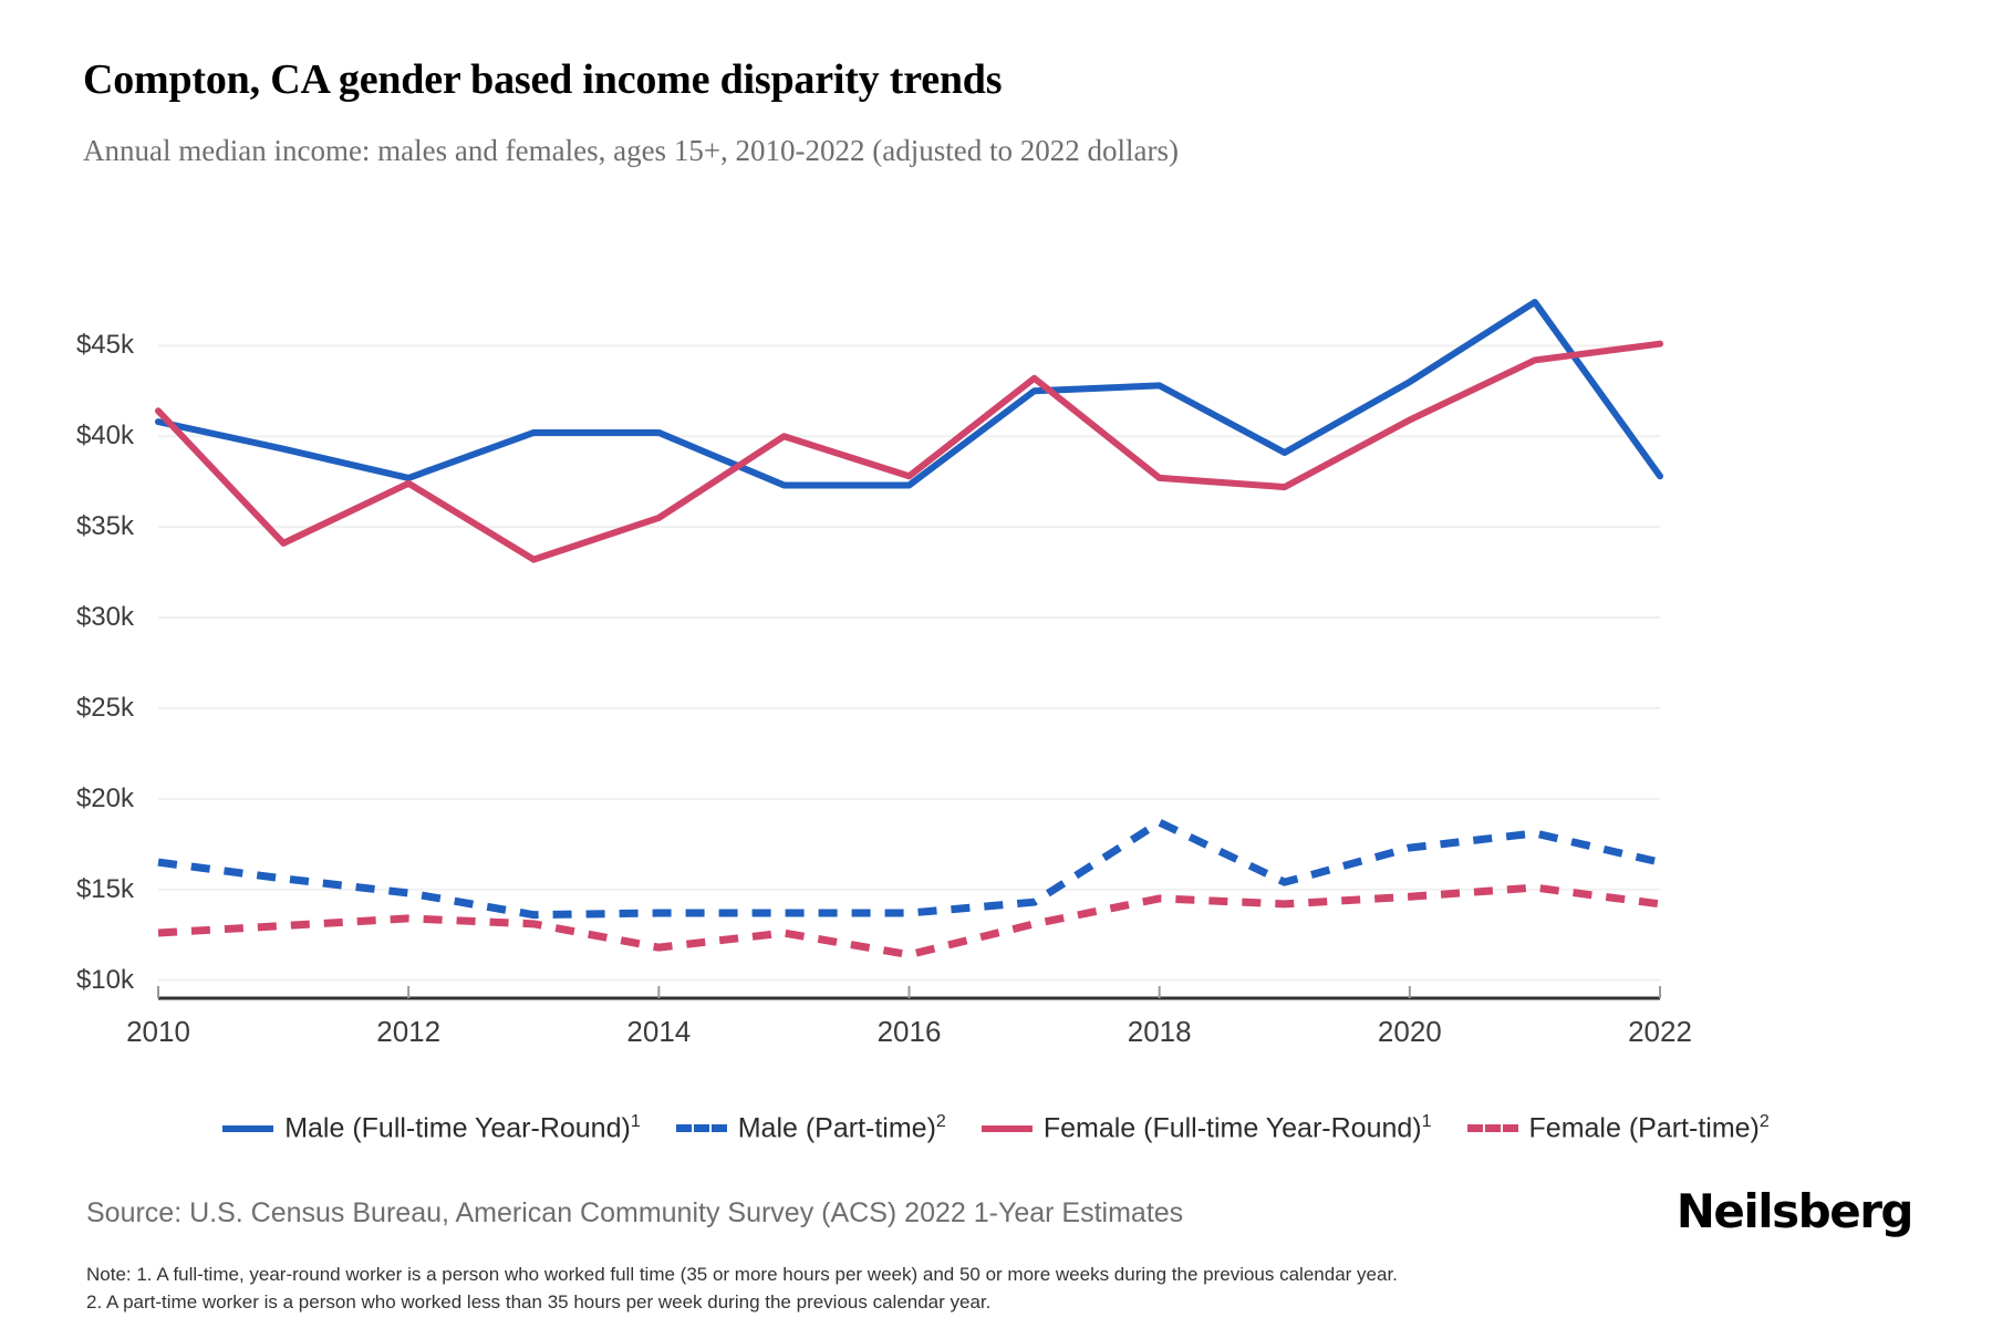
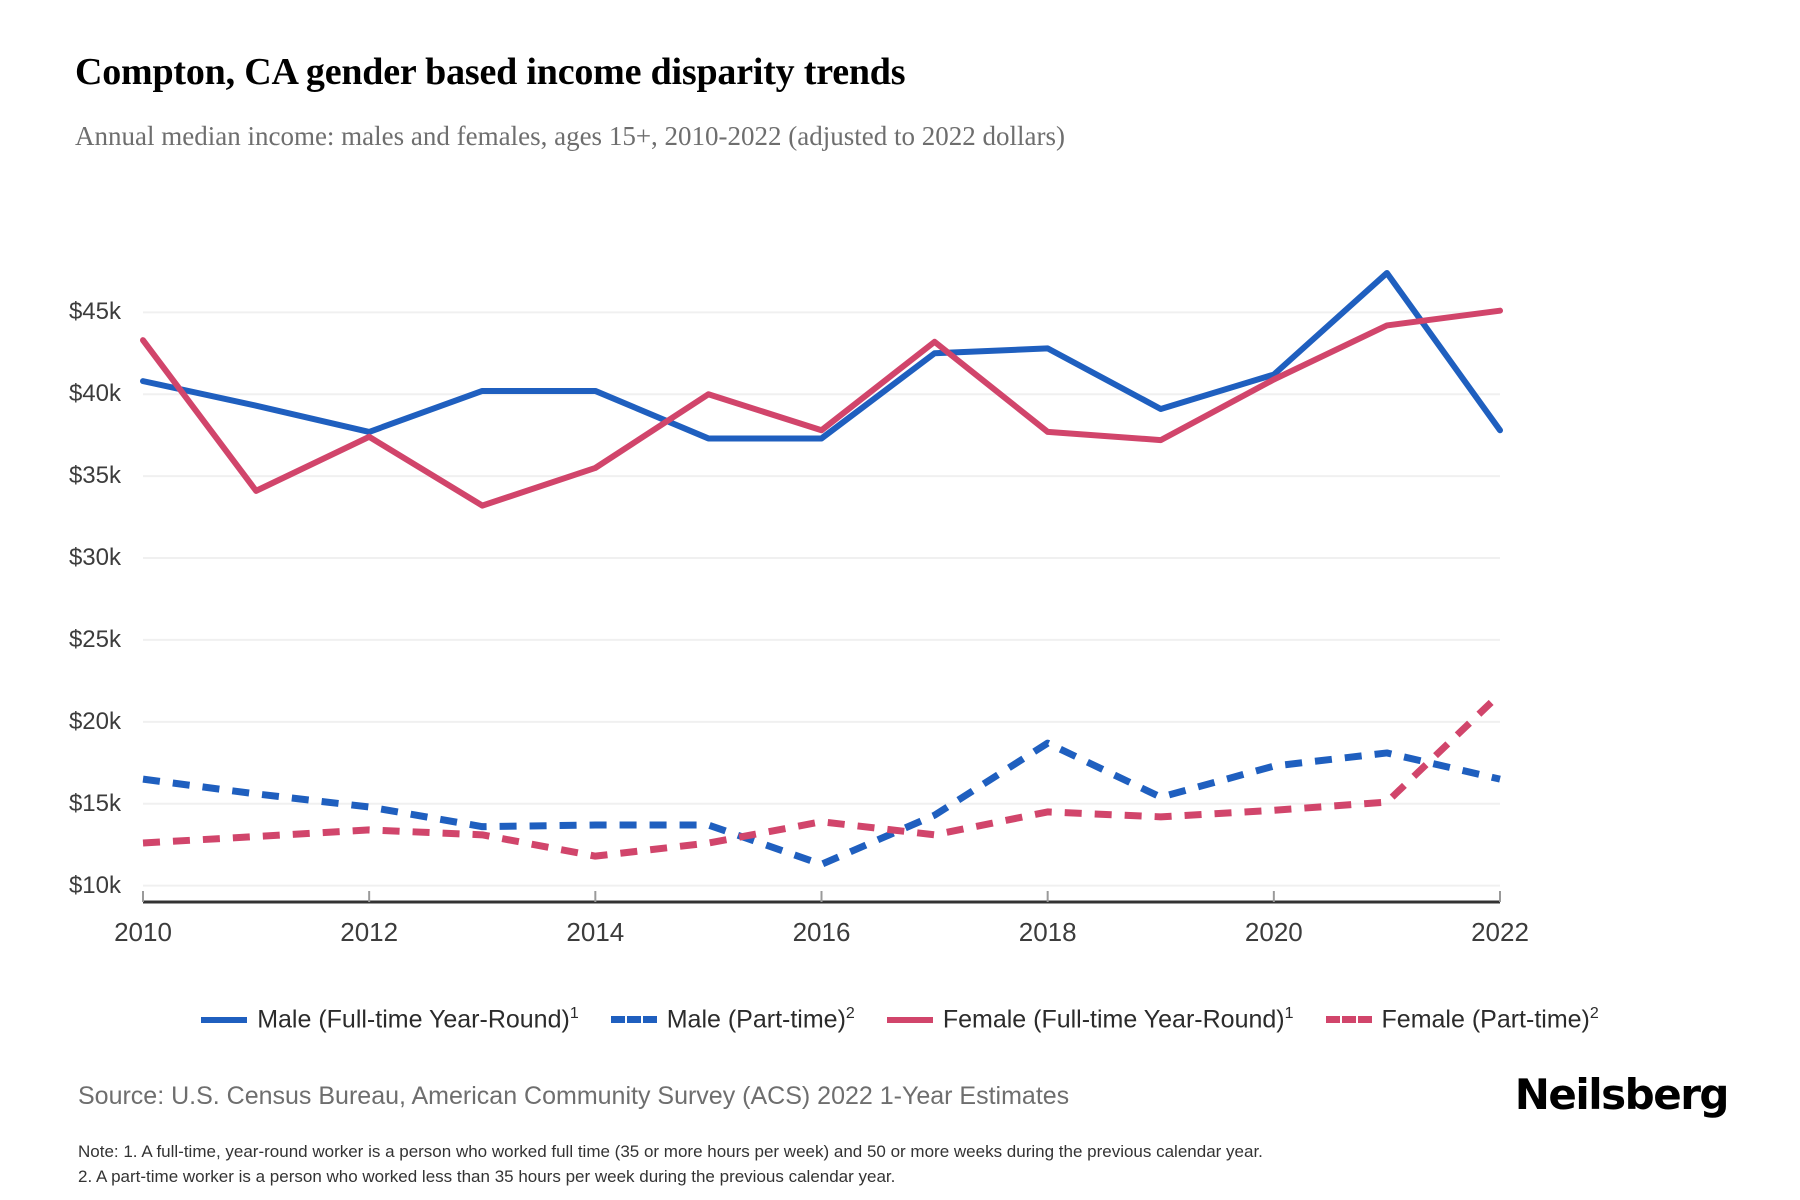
Female (Full-time Year-Round)/2010: $41.4k -> $43.3k
Male (Part-time)/2016: $13.7k -> $11.3k
Female (Part-time)/2016: $11.4k -> $13.9k
Male (Full-time Year-Round)/2020: $43.0k -> $41.2k
Female (Part-time)/2022: $14.2k -> $21.7k
